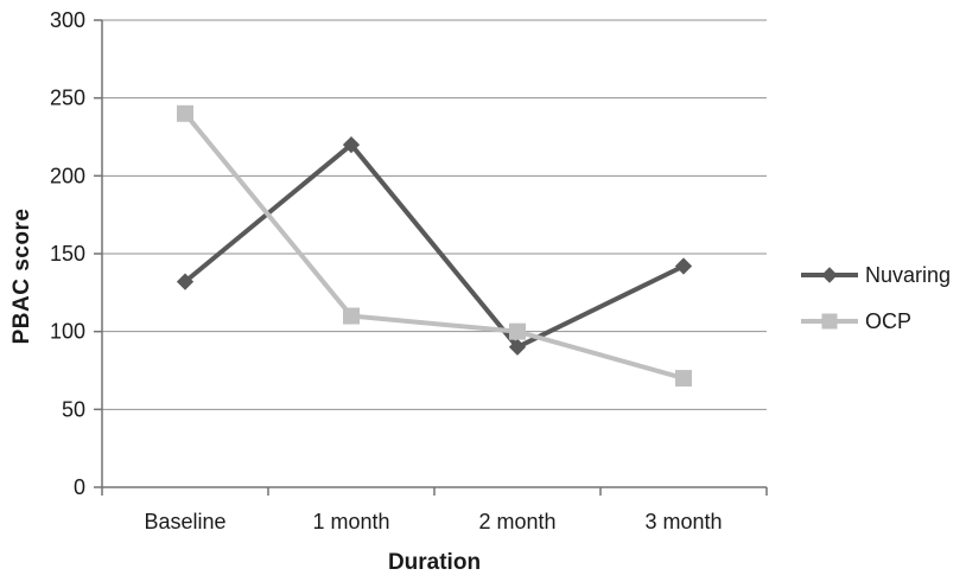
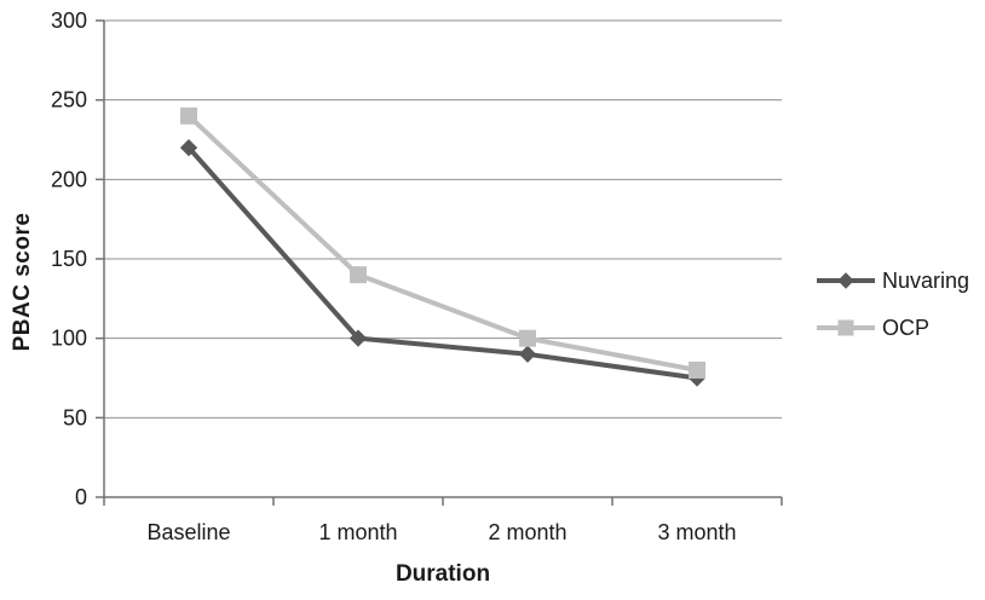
Nuvaring/Baseline: 132 -> 220
Nuvaring/1 month: 220 -> 100
OCP/1 month: 110 -> 140
Nuvaring/3 month: 142 -> 75
OCP/3 month: 70 -> 80
